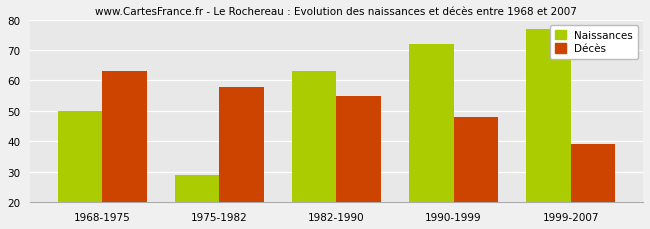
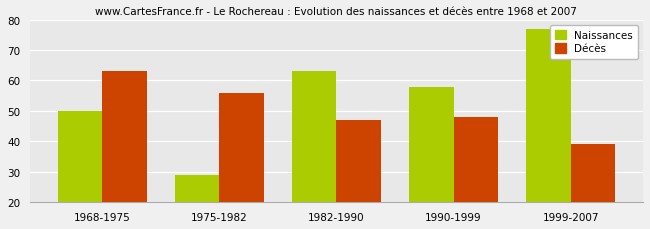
Décès/1975-1982: 58 -> 56
Décès/1982-1990: 55 -> 47
Naissances/1990-1999: 72 -> 58
